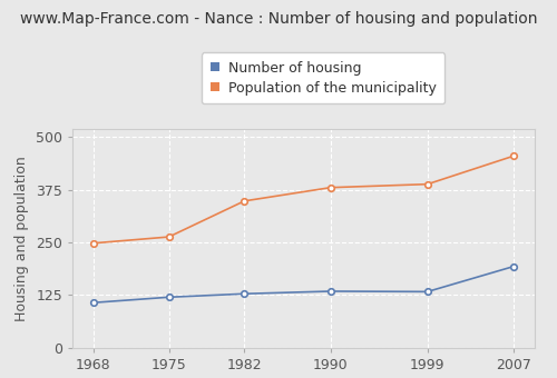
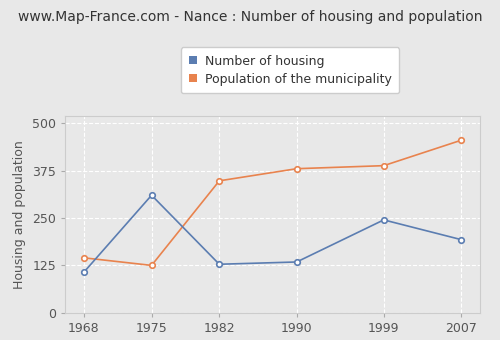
Population of the municipality/1968: 248 -> 145
Number of housing/1975: 120 -> 310
Population of the municipality/1975: 263 -> 125
Number of housing/1999: 133 -> 245
